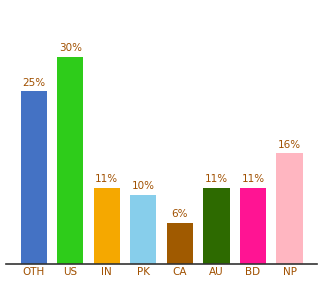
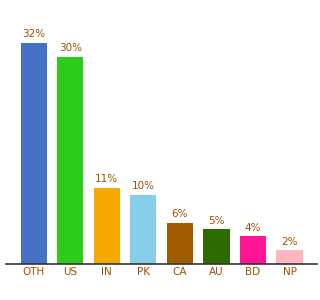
OTH: 25% -> 32%
AU: 11% -> 5%
BD: 11% -> 4%
NP: 16% -> 2%
